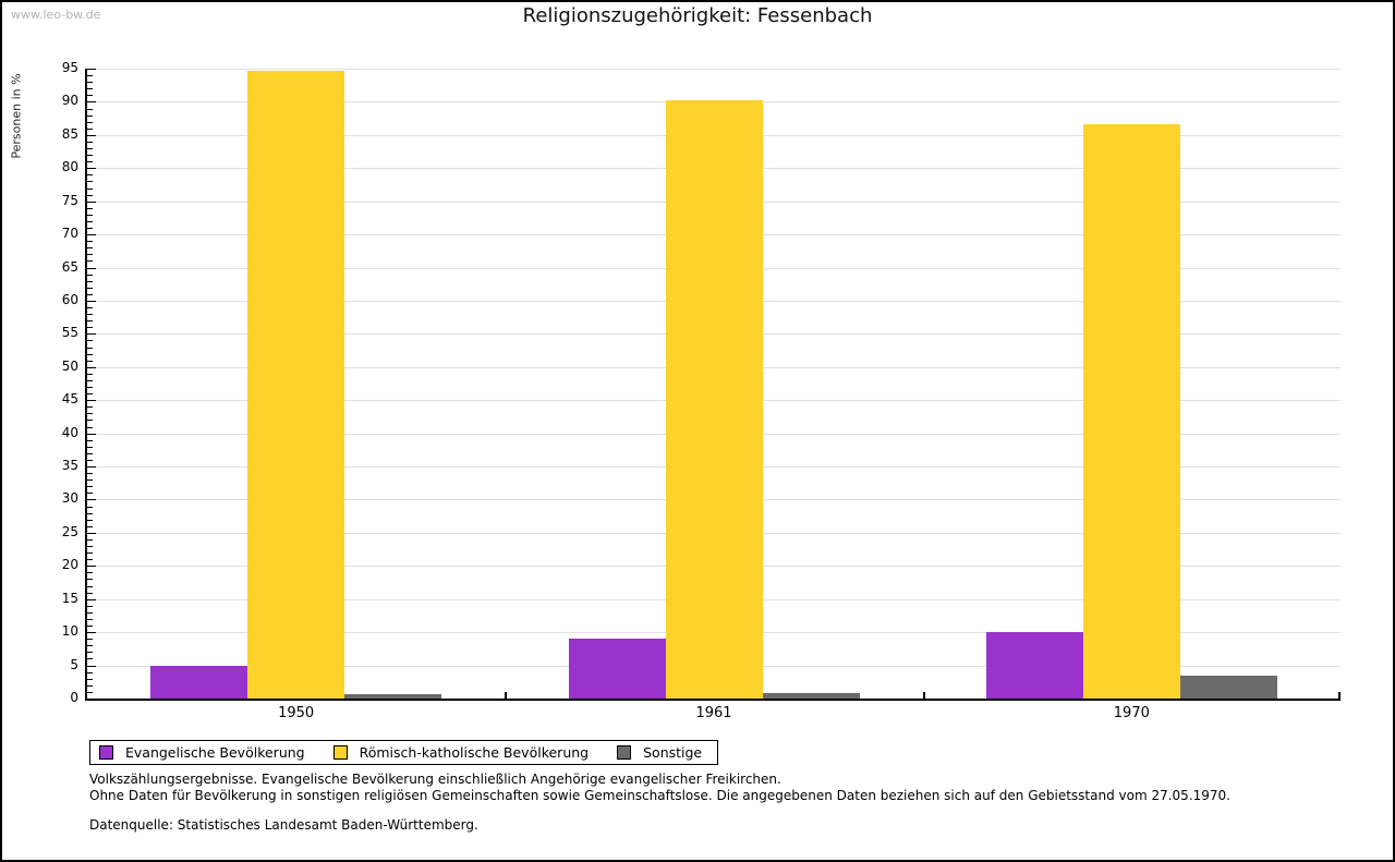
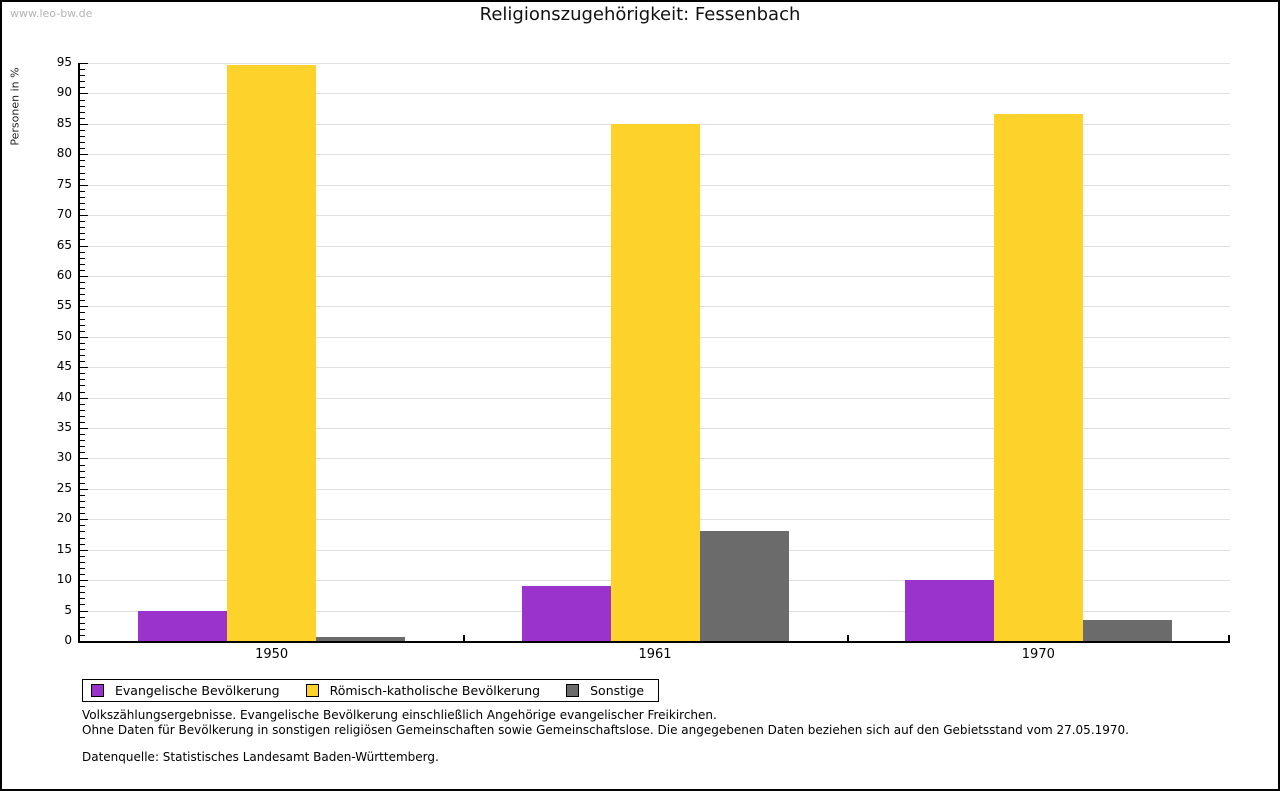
Römisch-katholische Bevölkerung/1961: 90 -> 85
Sonstige/1961: 1 -> 18
